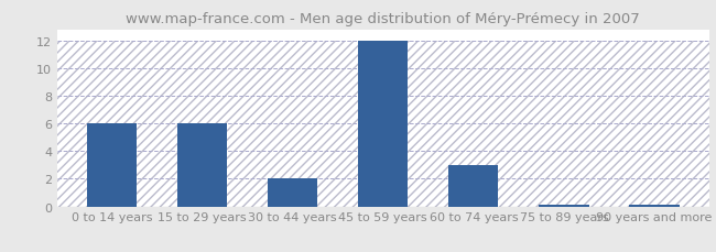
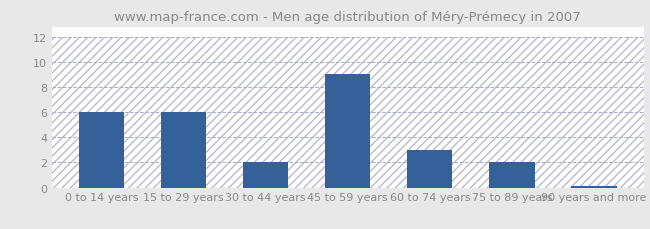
45 to 59 years: 12.0 -> 9.0
75 to 89 years: 0.1 -> 2.0
